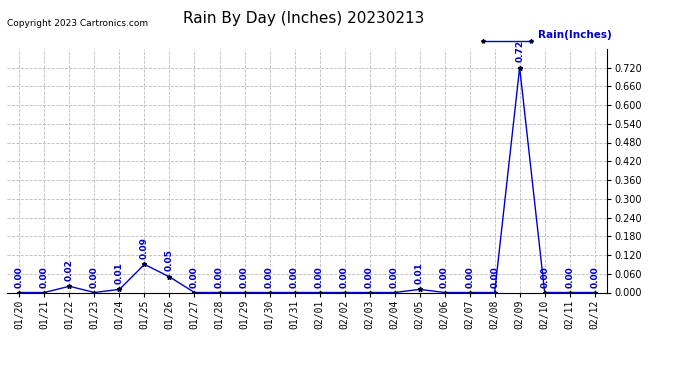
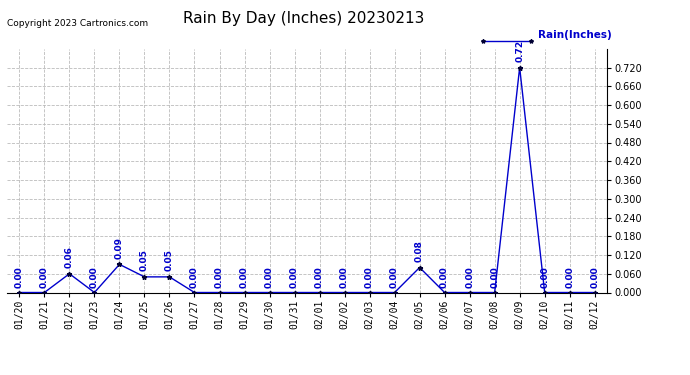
01/22: 0.02 -> 0.06
01/24: 0.01 -> 0.09
01/25: 0.09 -> 0.05
02/05: 0.01 -> 0.08
